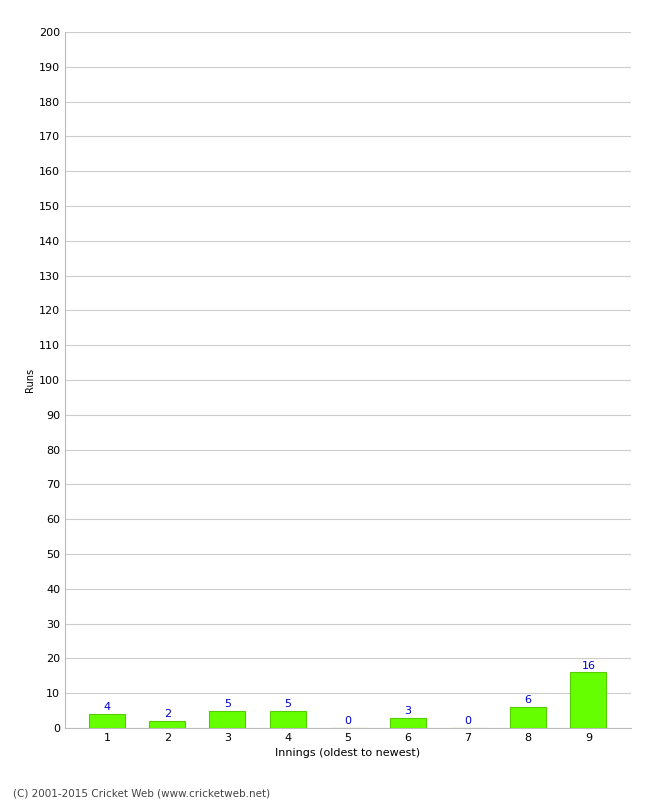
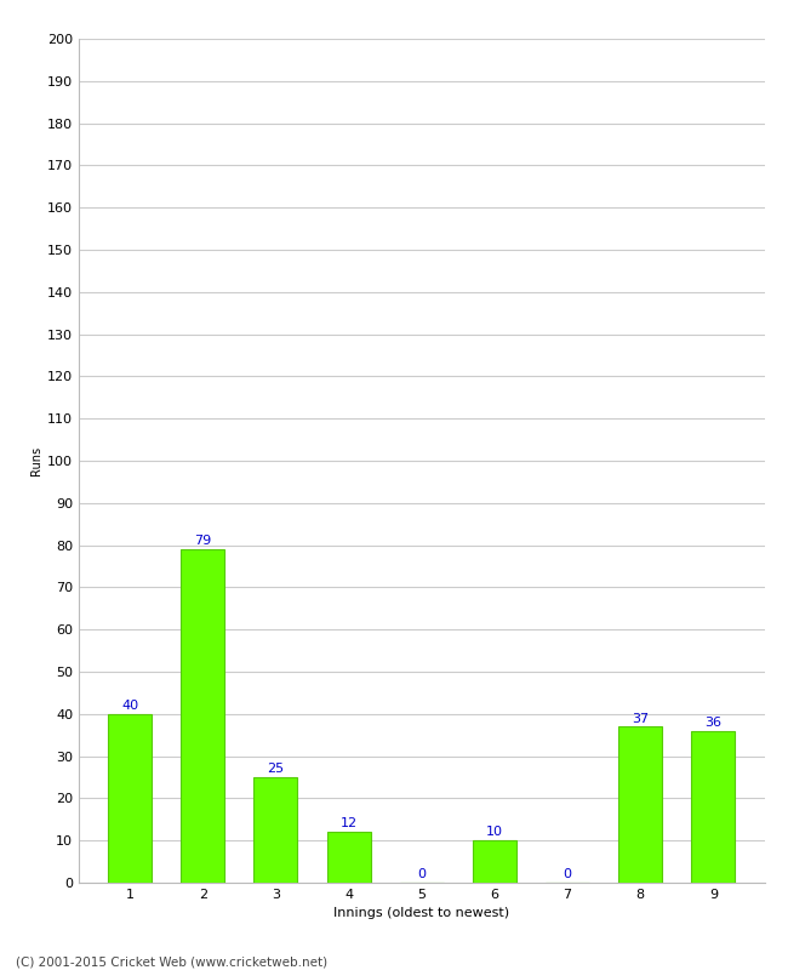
1: 4 -> 40
2: 2 -> 79
3: 5 -> 25
4: 5 -> 12
6: 3 -> 10
8: 6 -> 37
9: 16 -> 36
